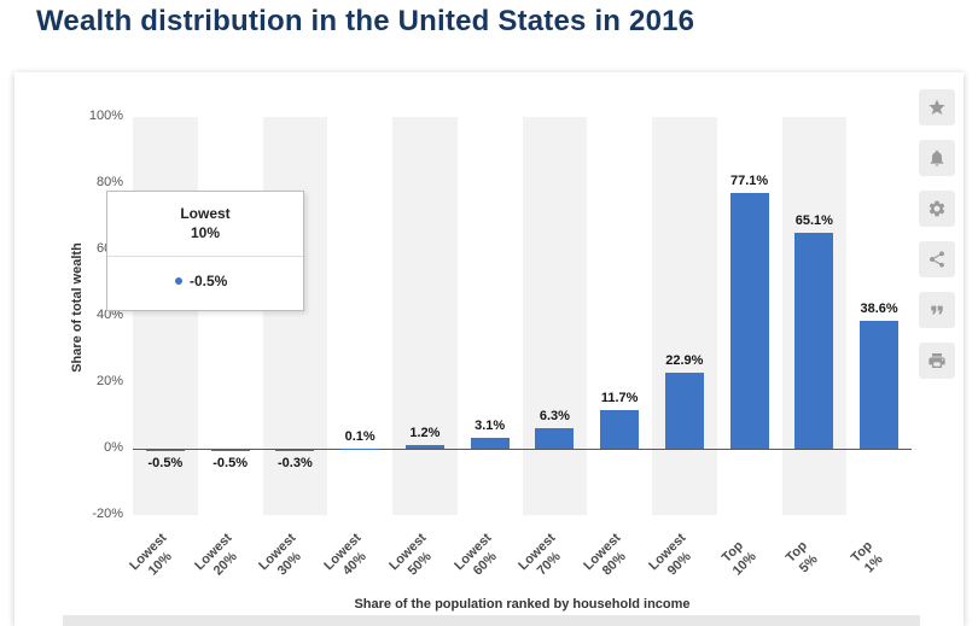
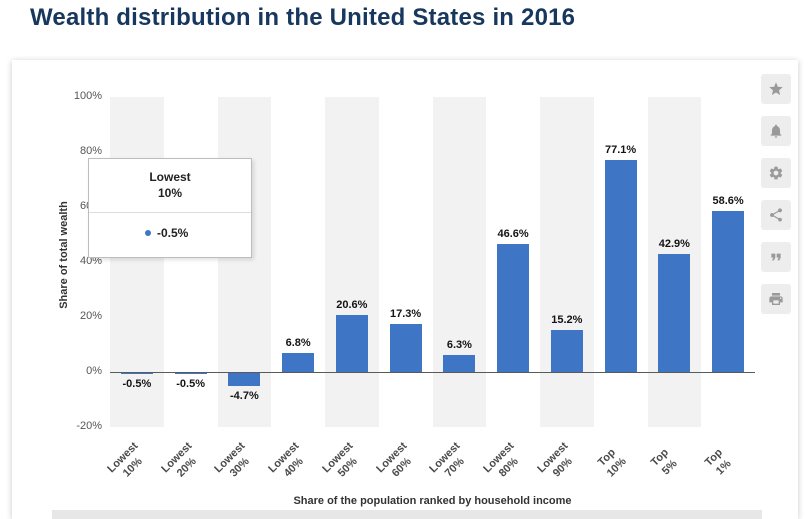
Lowest 30%: -0.3% -> -4.7%
Lowest 40%: 0.1% -> 6.8%
Lowest 50%: 1.2% -> 20.6%
Lowest 60%: 3.1% -> 17.3%
Lowest 80%: 11.7% -> 46.6%
Lowest 90%: 22.9% -> 15.2%
Top 5%: 65.1% -> 42.9%
Top 1%: 38.6% -> 58.6%
